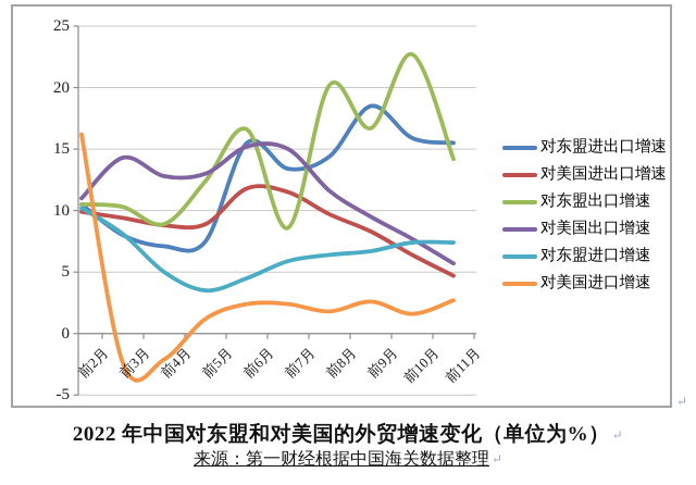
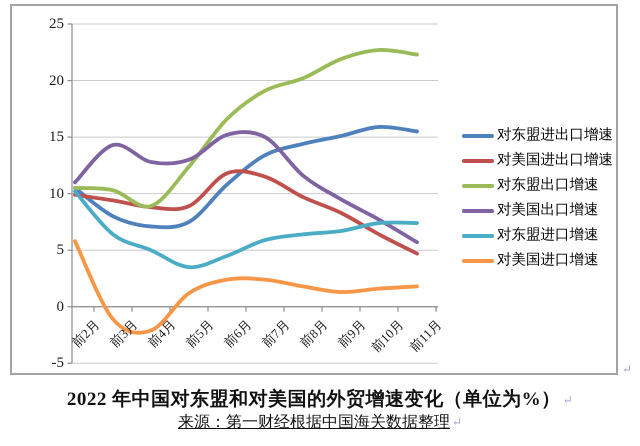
对美国进口增速/前2月: 16.2 -> 5.8
对东盟进口增速/前3月: 8.1 -> 6.4
对美国进口增速/前3月: -2.4 -> -1.1
对东盟进出口增速/前6月: 15.5 -> 10.8
对东盟出口增速/前7月: 8.6 -> 19.1
对东盟进出口增速/前9月: 18.5 -> 15.1
对东盟出口增速/前9月: 16.7 -> 21.9
对美国进口增速/前9月: 2.6 -> 1.3
对东盟出口增速/前11月: 14.2 -> 22.3
对美国进口增速/前11月: 2.7 -> 1.8
